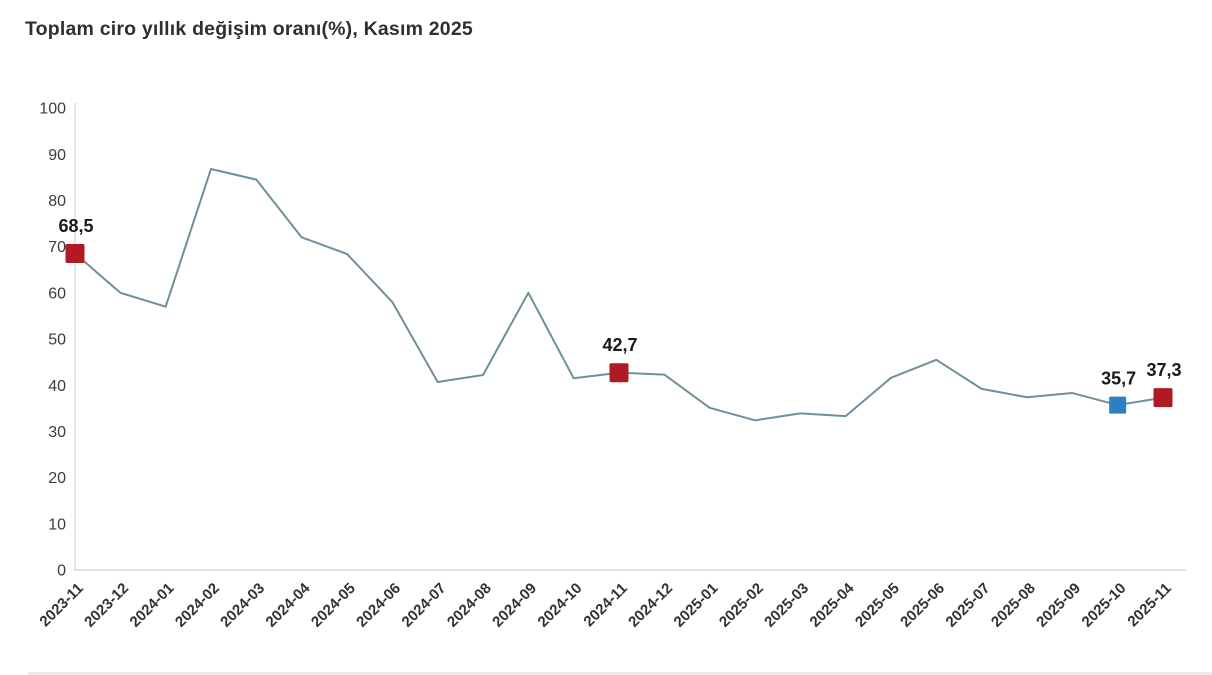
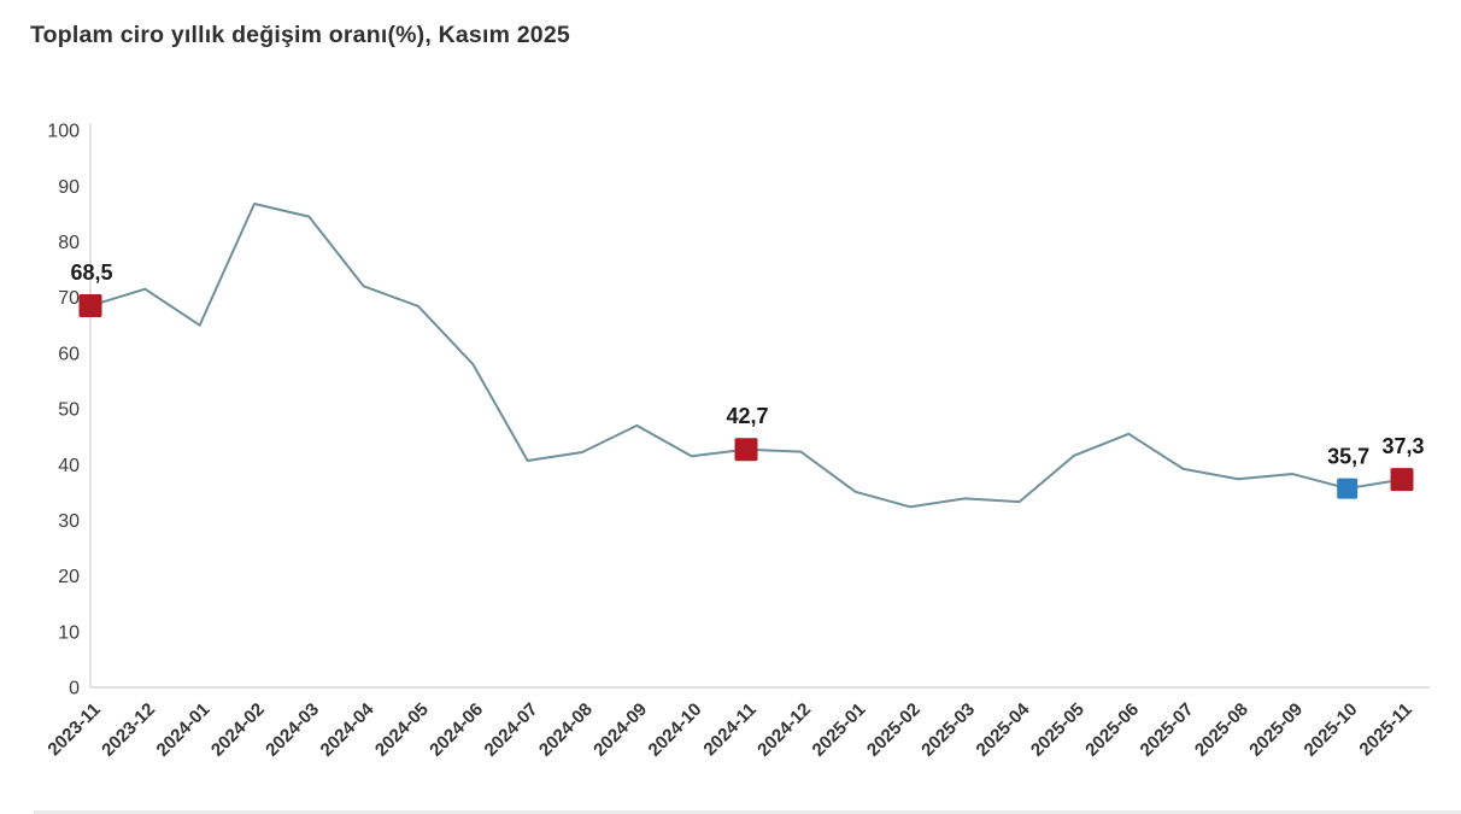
2023-12: 60 -> 72
2024-01: 57 -> 65
2024-09: 60 -> 47
